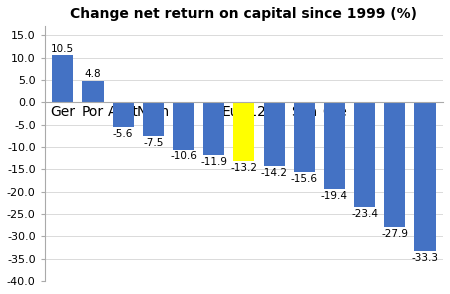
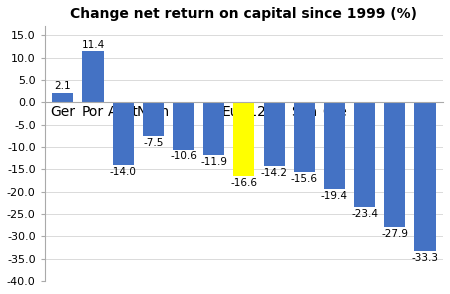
Ger: 10.5 -> 2.1
Por: 4.8 -> 11.4
Aust: -5.6 -> -14.0
Eur-12: -13.2 -> -16.6
